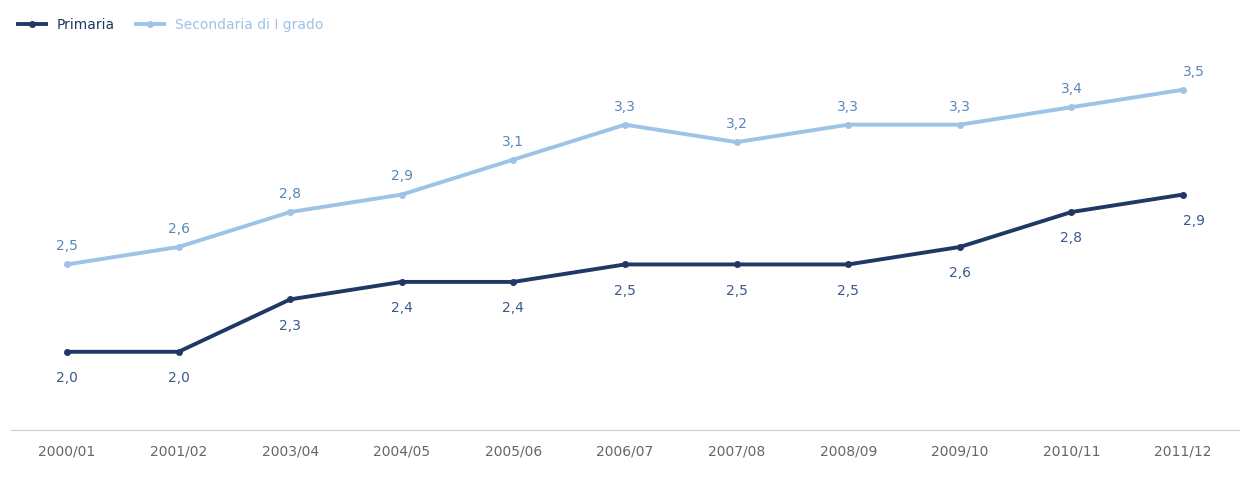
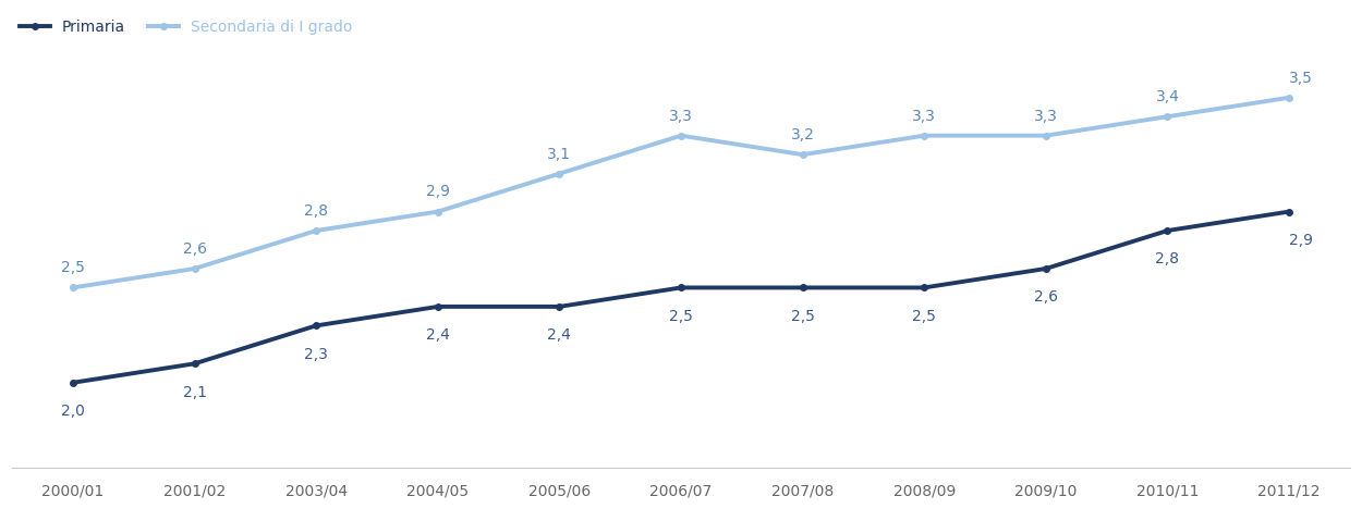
Primaria/2001/02: 2,0 -> 2,1
